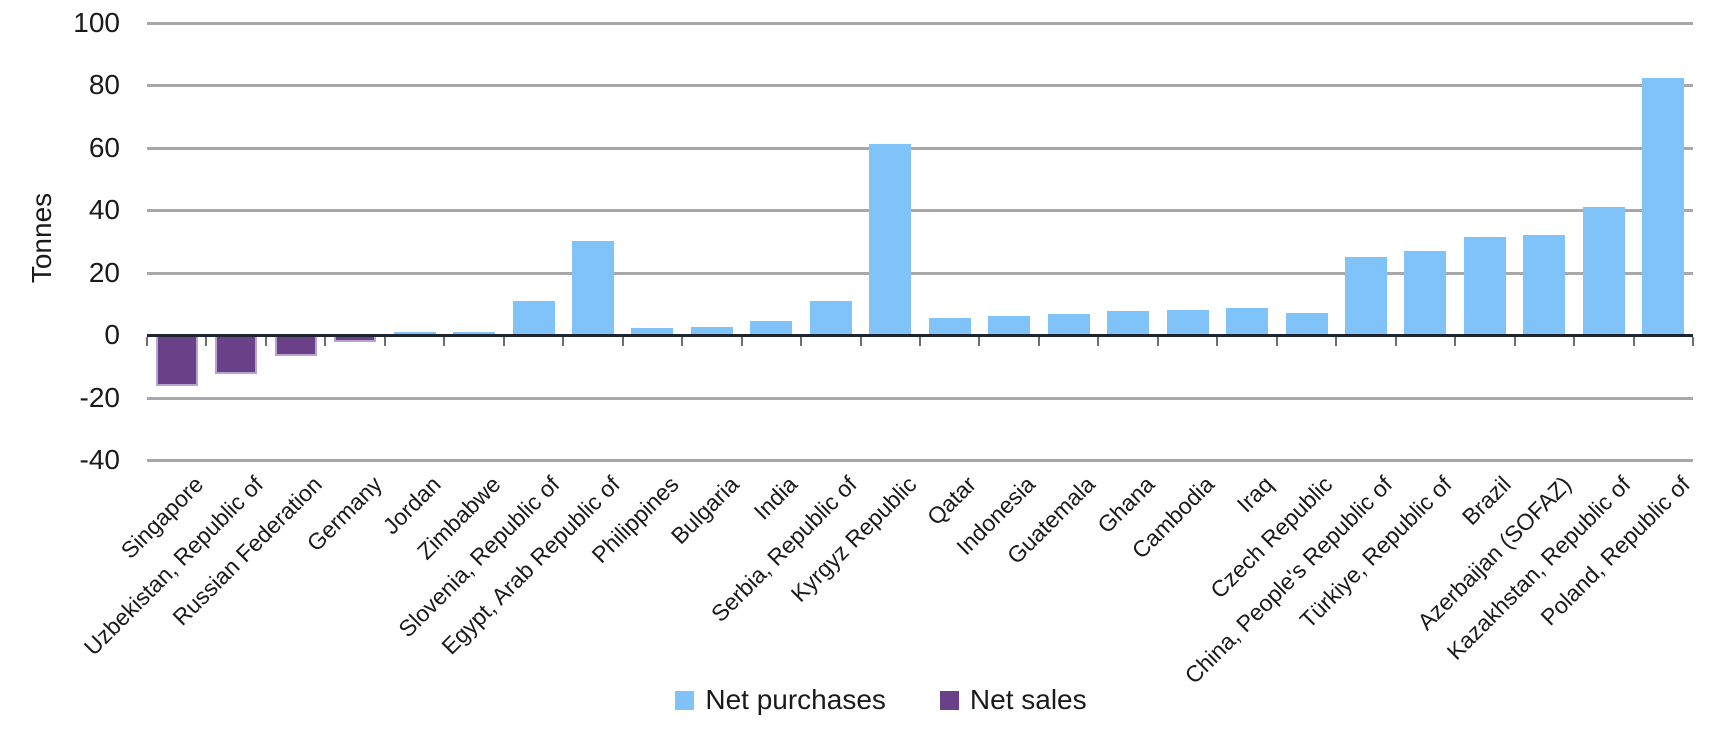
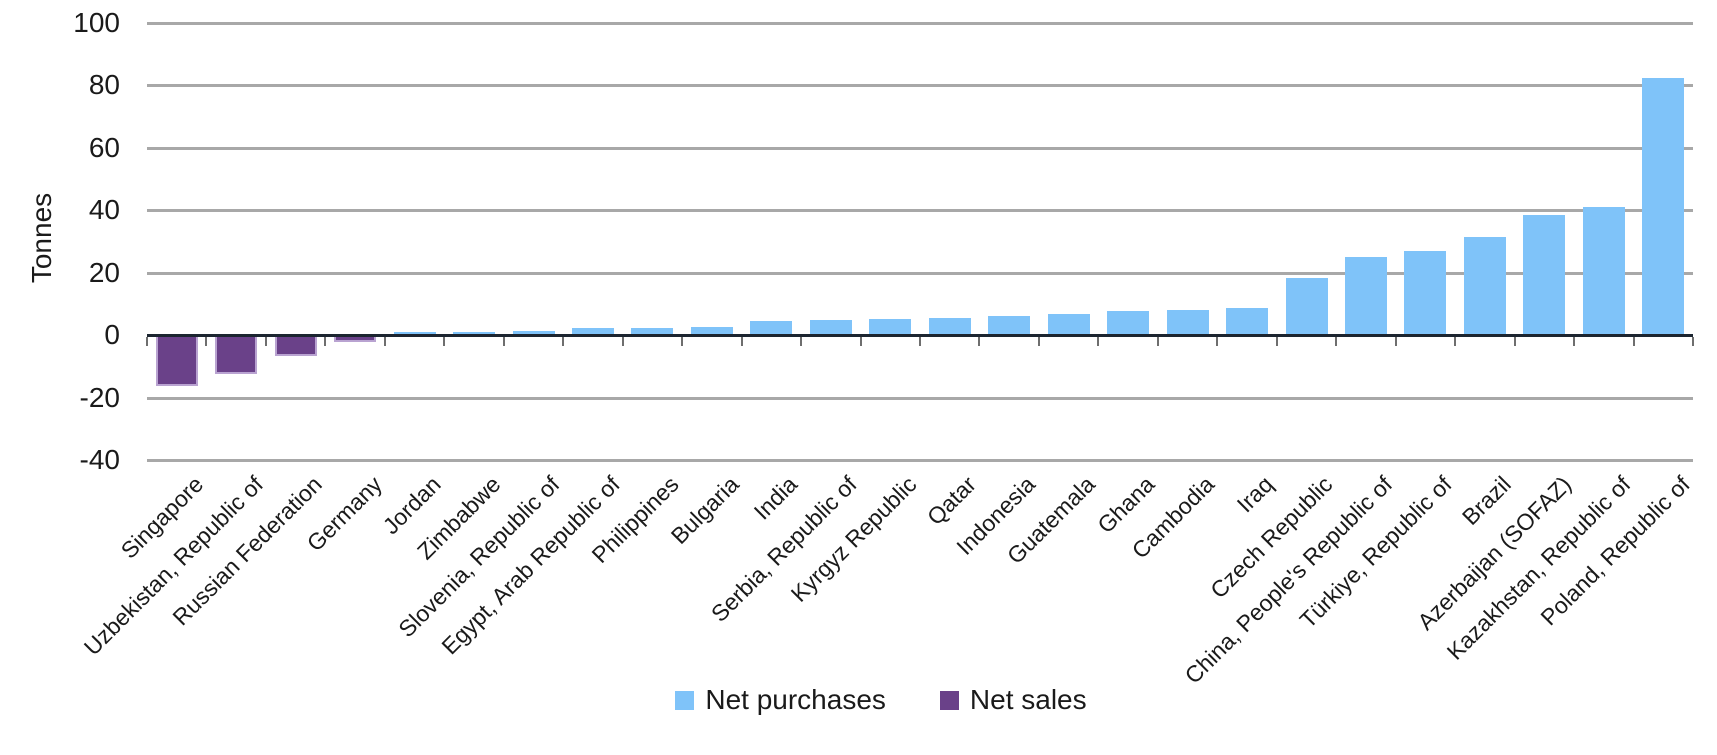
Slovenia, Republic of: 11 -> 1
Egypt, Arab Republic of: 30 -> 2
Serbia, Republic of: 11 -> 5
Kyrgyz Republic: 61 -> 5
Czech Republic: 7 -> 18
Azerbaijan (SOFAZ): 32 -> 38
